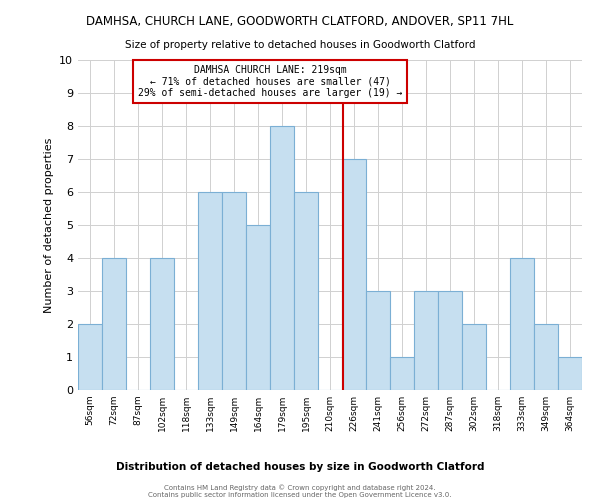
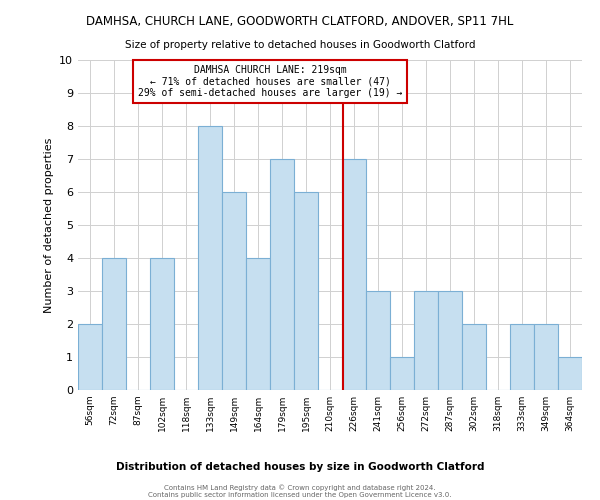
133sqm: 6 -> 8
164sqm: 5 -> 4
179sqm: 8 -> 7
333sqm: 4 -> 2
